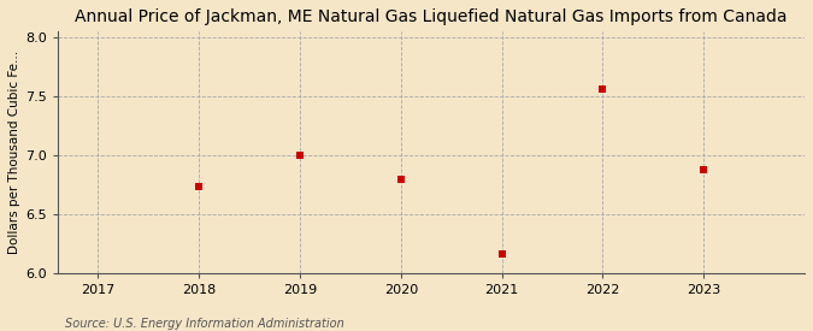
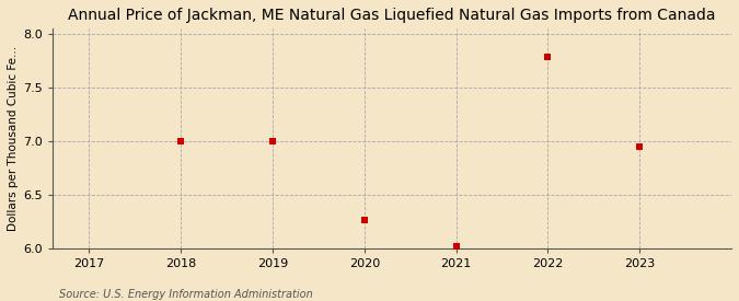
2018: 6.74 -> 7.00
2020: 6.80 -> 6.27
2021: 6.16 -> 6.02
2022: 7.56 -> 7.79
2023: 6.88 -> 6.95
